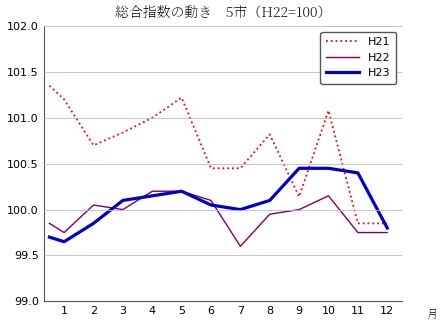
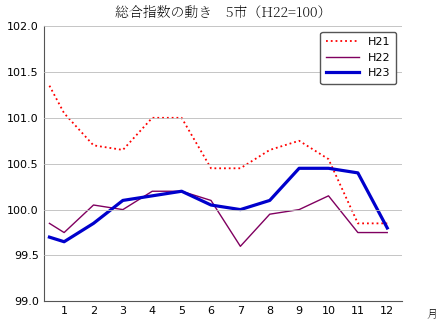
H21/1: 101.20 -> 101.05
H21/3: 100.84 -> 100.65
H21/5: 101.22 -> 101.00
H21/8: 100.82 -> 100.65
H21/9: 100.14 -> 100.75
H21/10: 101.08 -> 100.55
